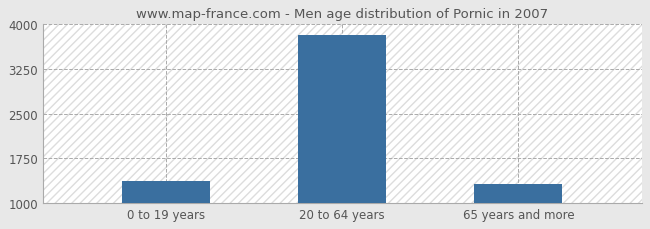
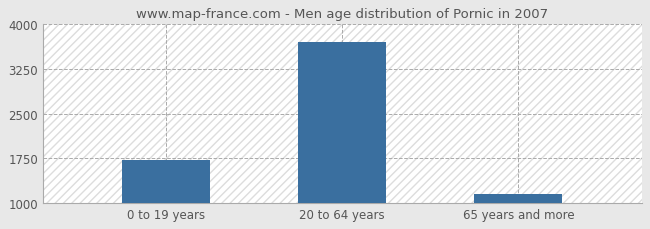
0 to 19 years: 1360 -> 1720
20 to 64 years: 3820 -> 3700
65 years and more: 1320 -> 1150
